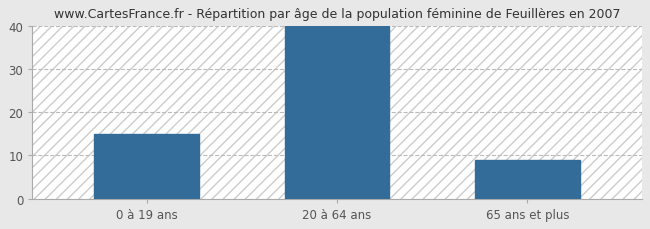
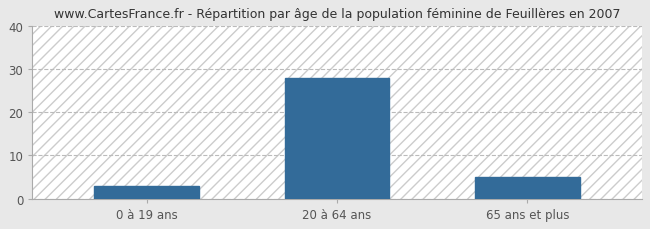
0 à 19 ans: 15 -> 3
20 à 64 ans: 40 -> 28
65 ans et plus: 9 -> 5
